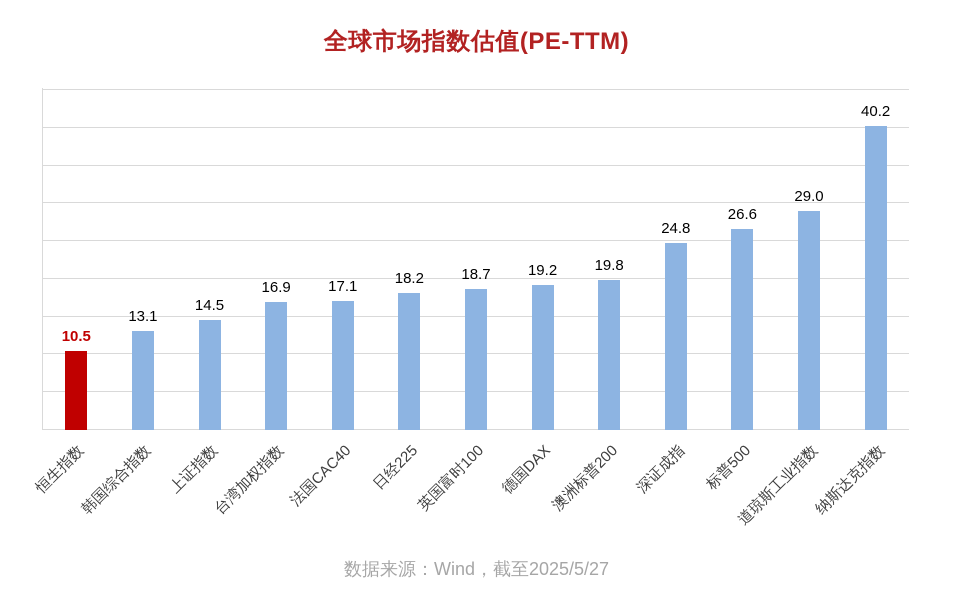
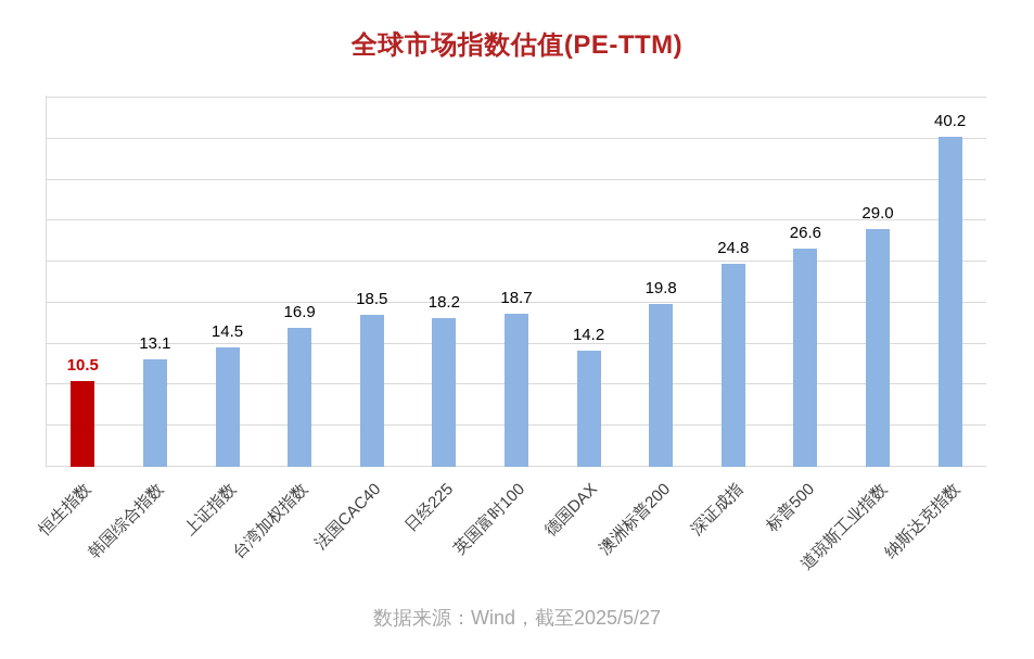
法国CAC40: 17.1 -> 18.5
德国DAX: 19.2 -> 14.2
